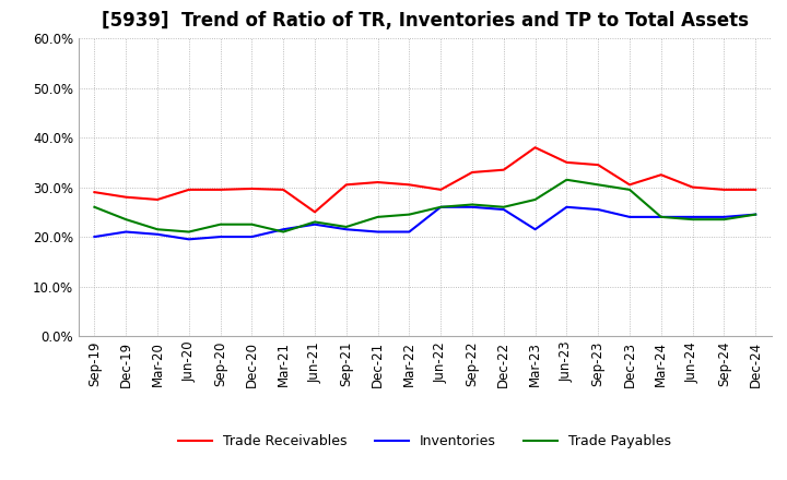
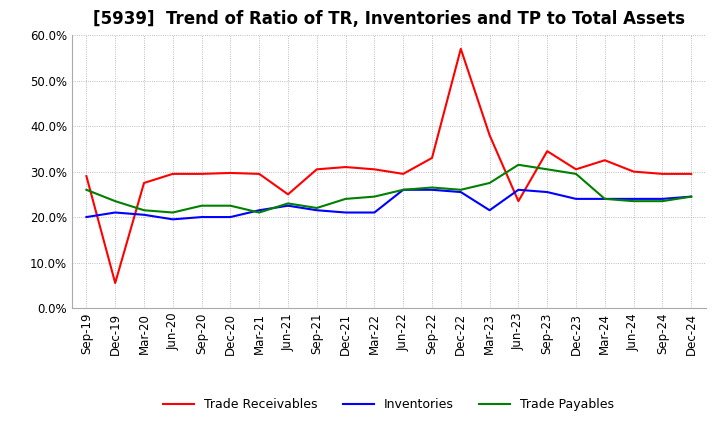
Trade Receivables/Dec-19: 28.0% -> 5.5%
Trade Receivables/Dec-22: 33.5% -> 57.0%
Trade Receivables/Jun-23: 35.0% -> 23.5%
